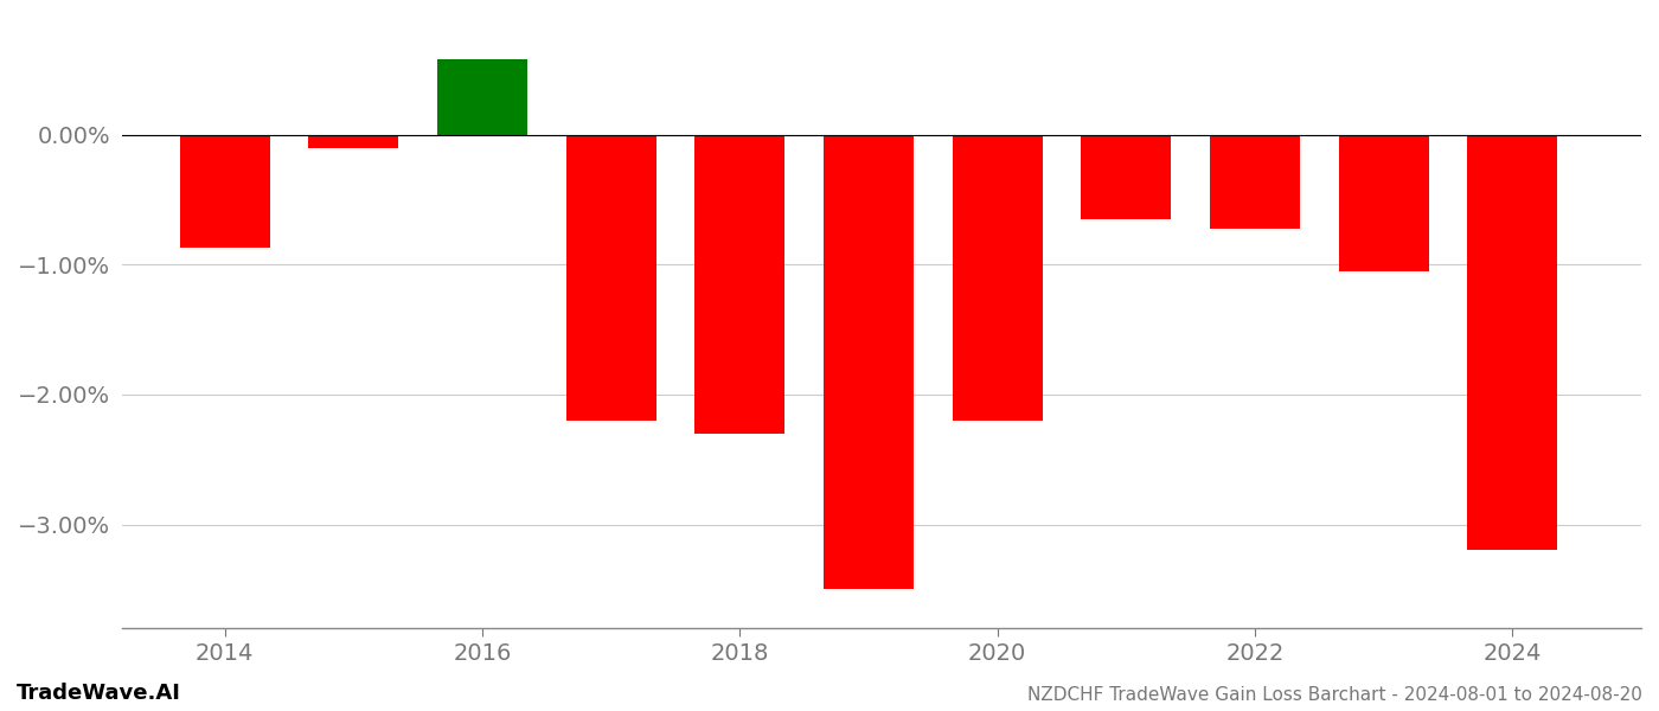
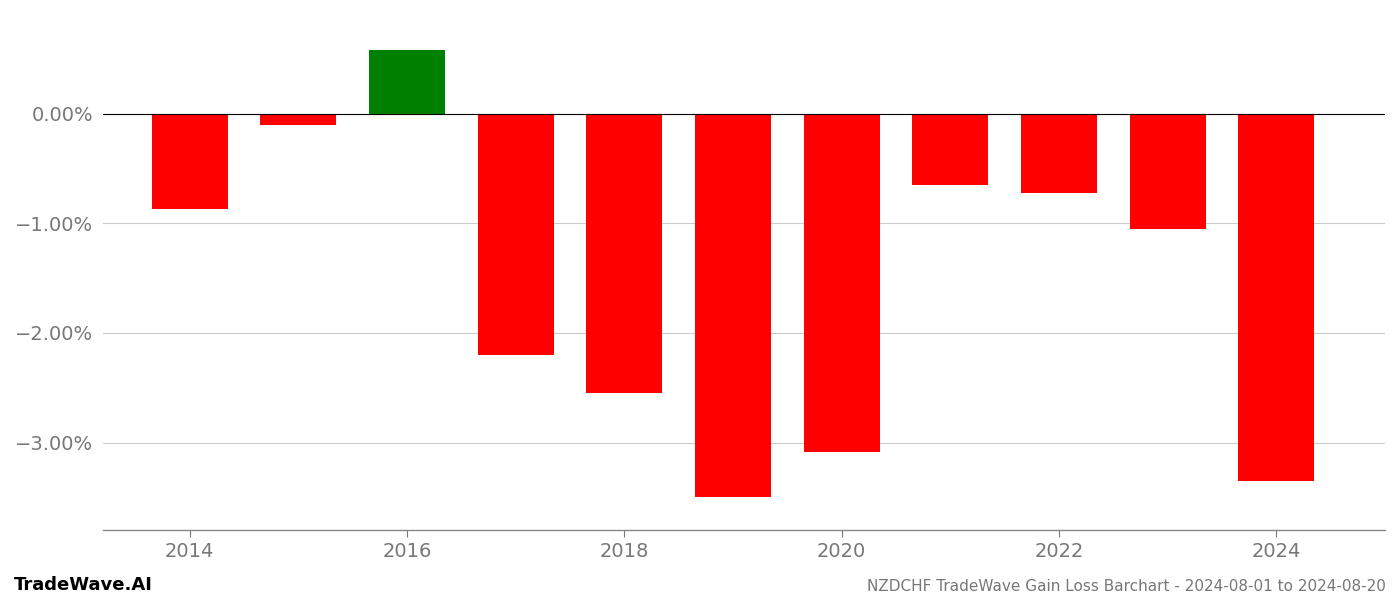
2018: -2.30% -> -2.55%
2020: -2.20% -> -3.09%
2024: -3.20% -> -3.35%
